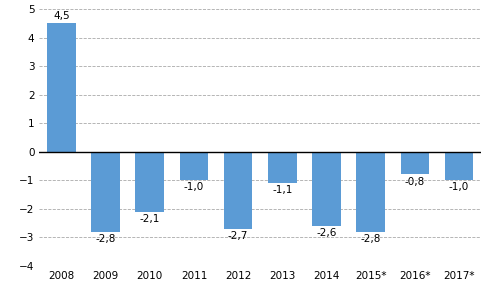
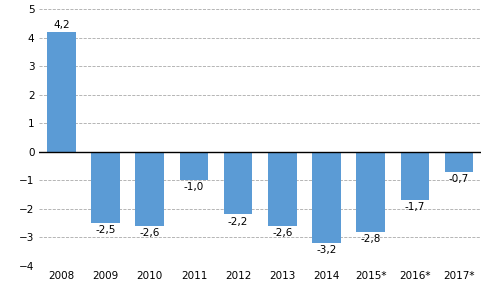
2008: 4,5 -> 4,2
2009: -2,8 -> -2,5
2010: -2,1 -> -2,6
2012: -2,7 -> -2,2
2013: -1,1 -> -2,6
2014: -2,6 -> -3,2
2016*: -0,8 -> -1,7
2017*: -1,0 -> -0,7
